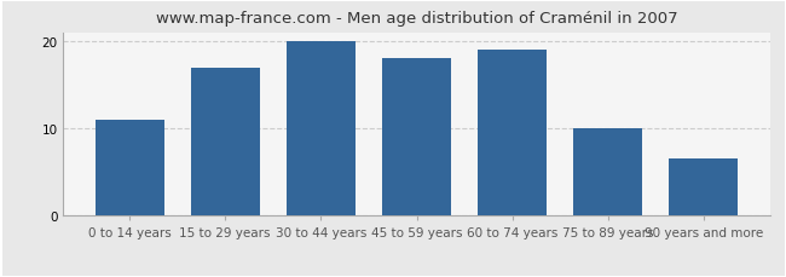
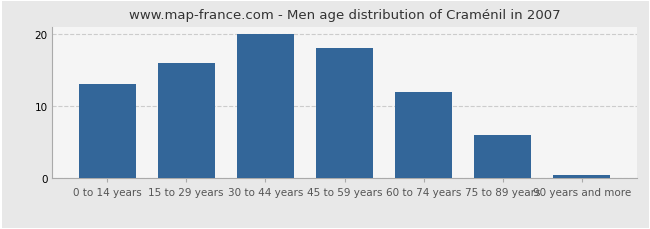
0 to 14 years: 11.0 -> 13.0
15 to 29 years: 17.0 -> 16.0
60 to 74 years: 19.0 -> 12.0
75 to 89 years: 10.0 -> 6.0
90 years and more: 6.6 -> 0.5
